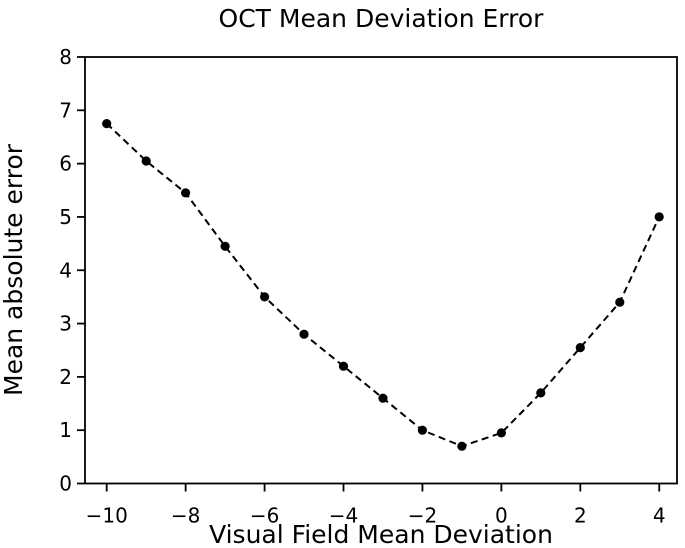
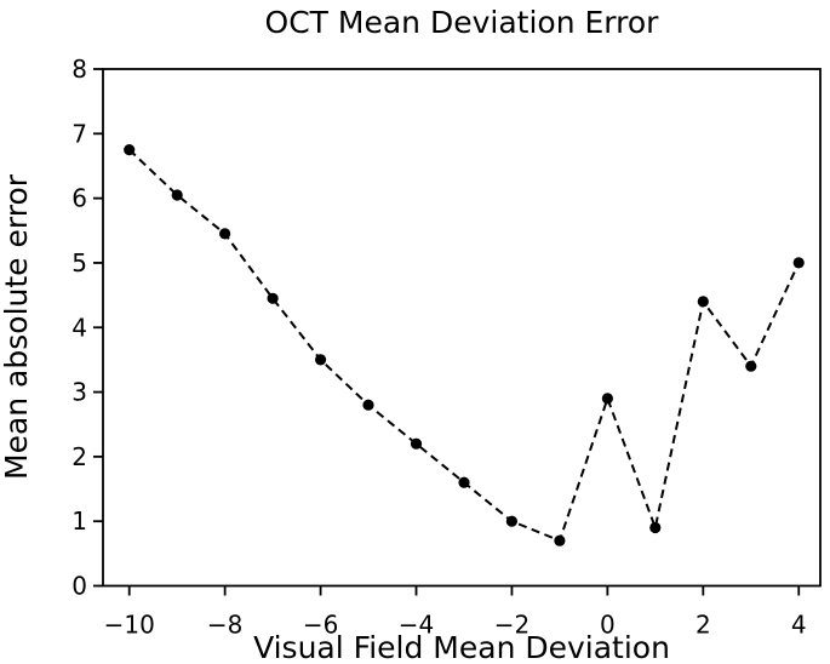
0: 0.9 -> 2.9
1: 1.7 -> 0.9
2: 2.5 -> 4.4
